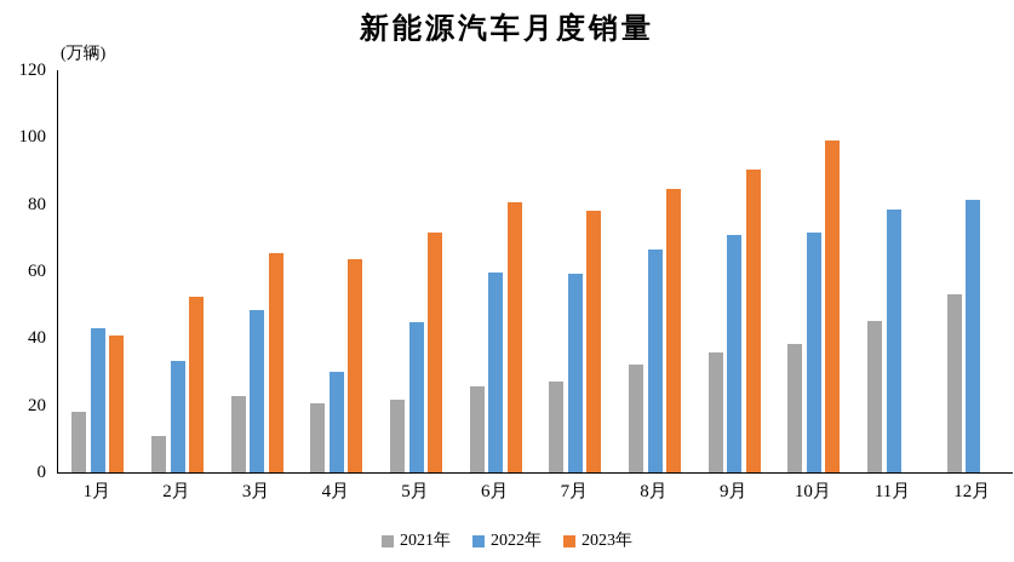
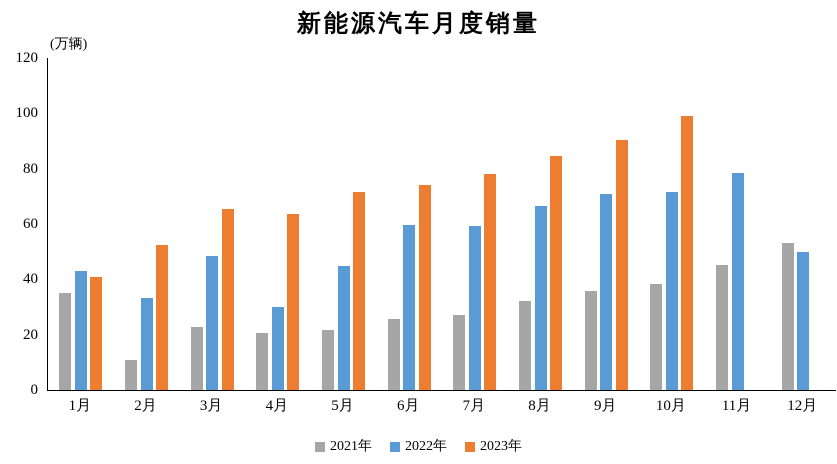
2021年/1月: 18 -> 35
2023年/6月: 81 -> 74
2022年/12月: 81 -> 50
